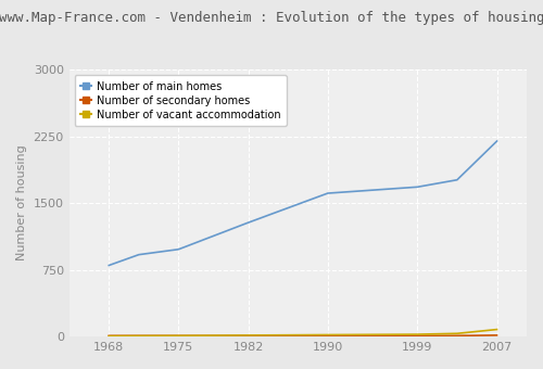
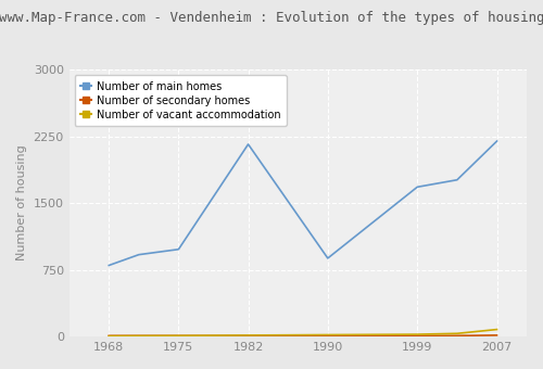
Number of main homes/1982: 1280 -> 2160
Number of main homes/1990: 1610 -> 880
